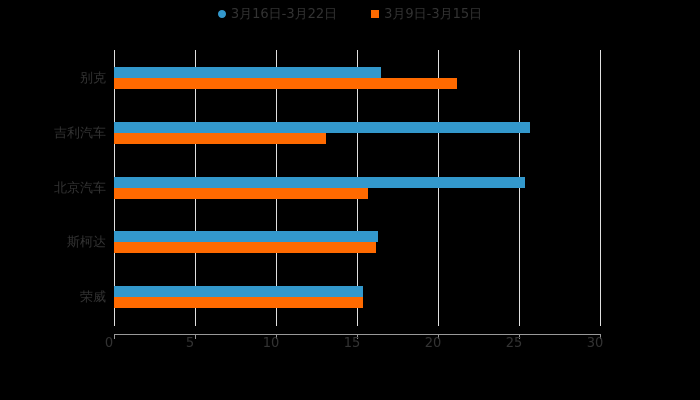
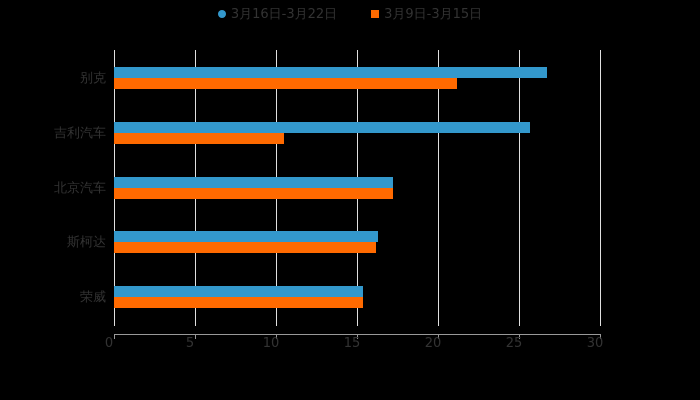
3月16日-3月22日/别克: 16.5 -> 26.7
3月9日-3月15日/吉利汽车: 13.1 -> 10.5
3月16日-3月22日/北京汽车: 25.4 -> 17.2
3月9日-3月15日/北京汽车: 15.7 -> 17.2
